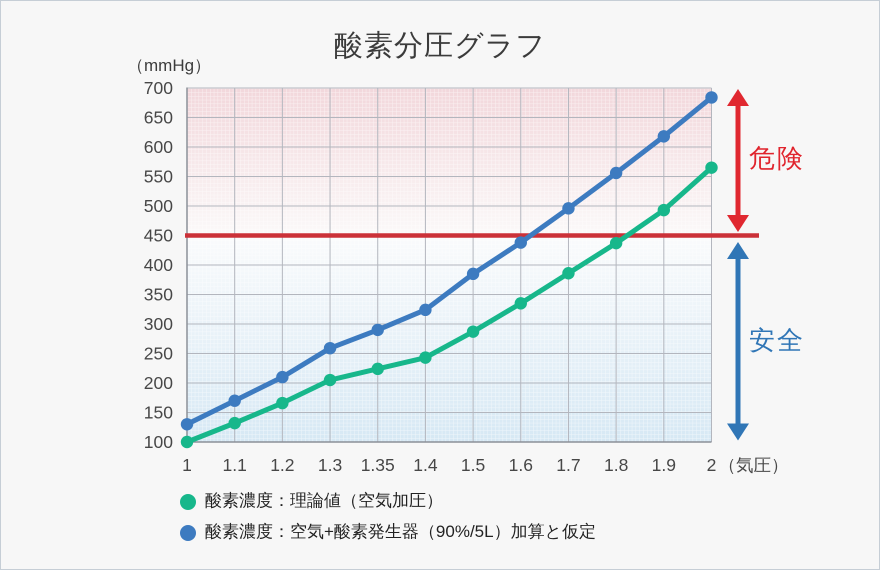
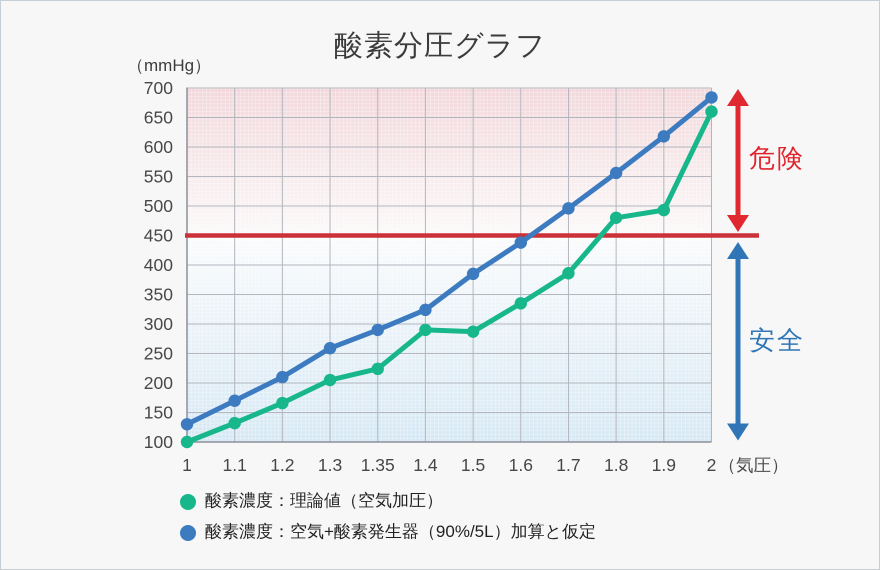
酸素濃度：理論値（空気加圧）/1.4: 240 -> 290
酸素濃度：理論値（空気加圧）/1.8: 440 -> 480
酸素濃度：理論値（空気加圧）/2: 560 -> 660
